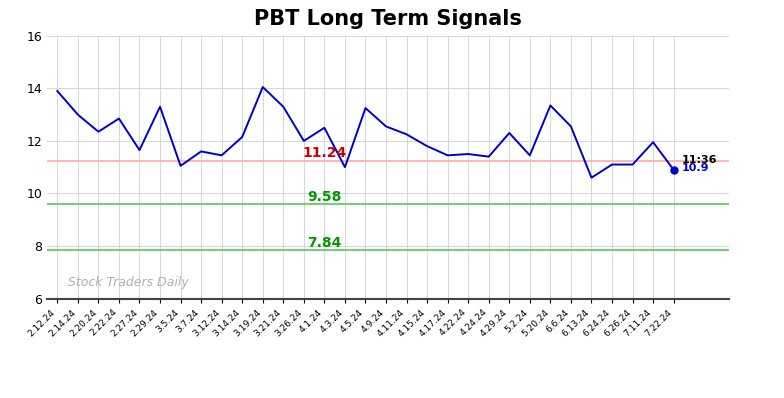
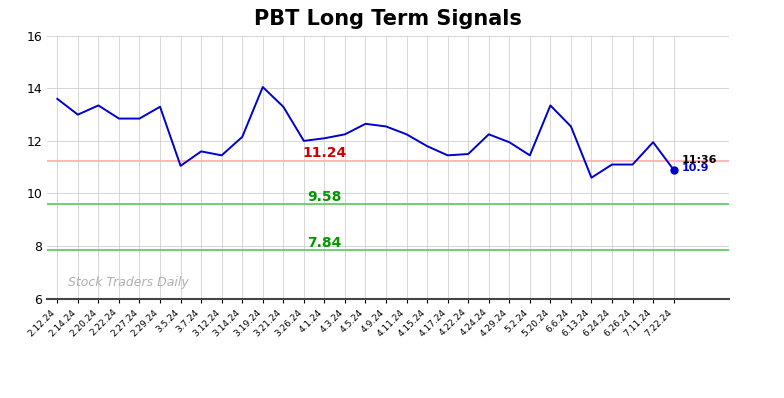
2.12.24: 13.90 -> 13.60
2.20.24: 12.35 -> 13.35
2.27.24: 11.65 -> 12.85
4.1.24: 12.50 -> 12.10
4.3.24: 11.00 -> 12.25
4.5.24: 13.25 -> 12.65
4.24.24: 11.40 -> 12.25
4.29.24: 12.30 -> 11.95
